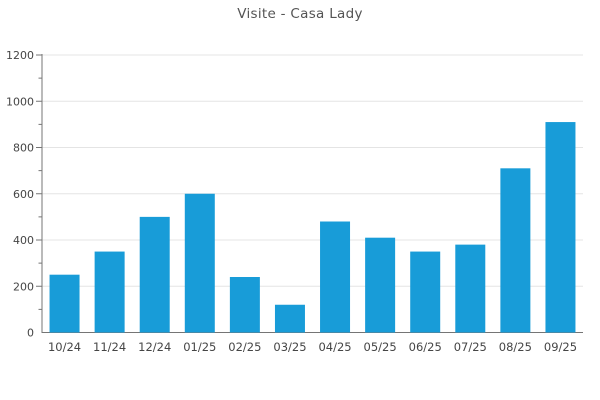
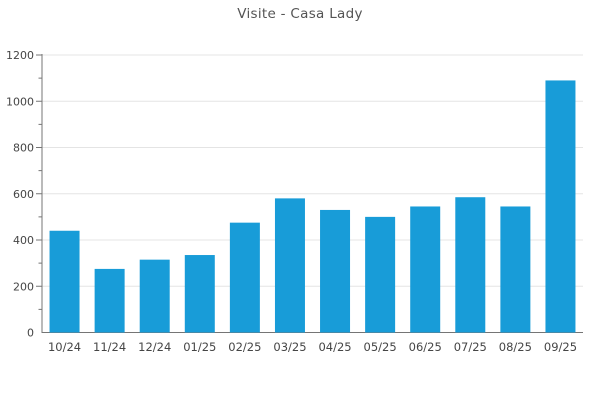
10/24: 250 -> 440
11/24: 350 -> 280
12/24: 500 -> 320
01/25: 600 -> 340
02/25: 240 -> 480
03/25: 120 -> 580
04/25: 480 -> 530
05/25: 410 -> 500
06/25: 350 -> 540
07/25: 380 -> 580
08/25: 710 -> 540
09/25: 910 -> 1090
